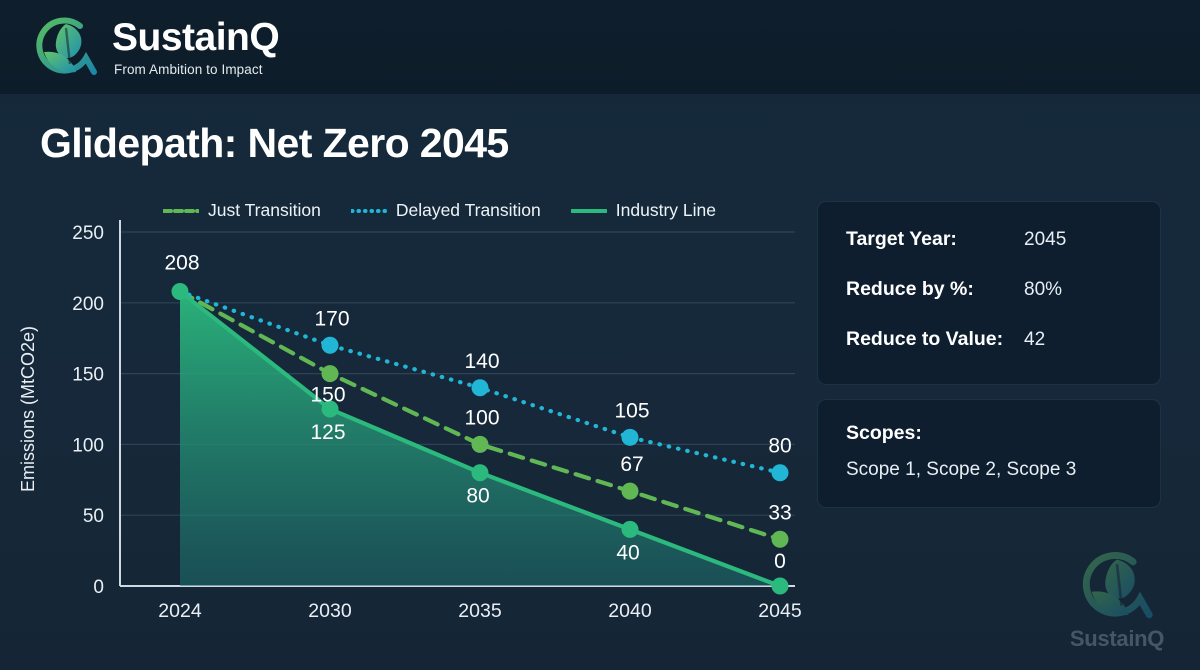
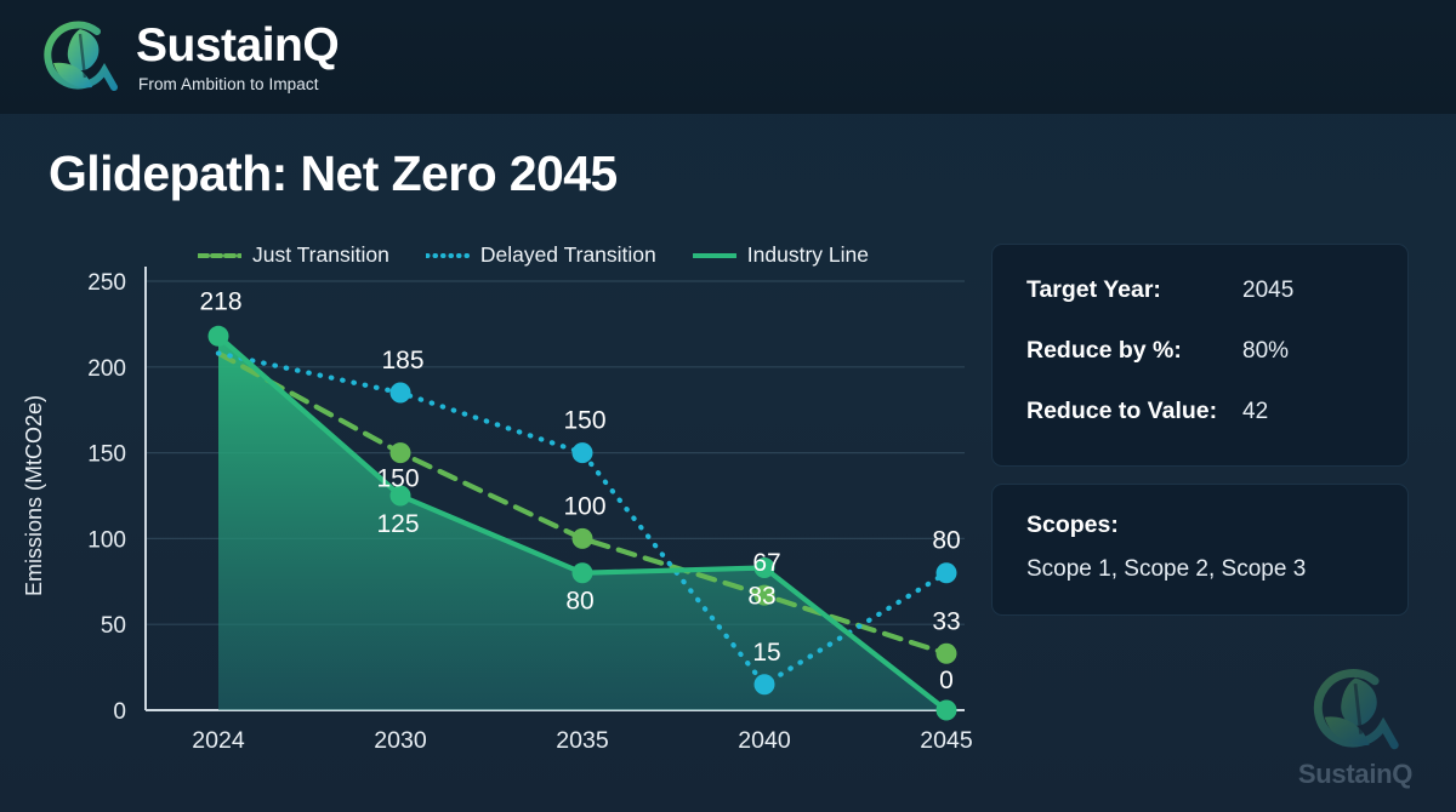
Industry Line/2024: 208 -> 218
Delayed Transition/2030: 170 -> 185
Delayed Transition/2035: 140 -> 150
Delayed Transition/2040: 105 -> 15
Industry Line/2040: 40 -> 83
